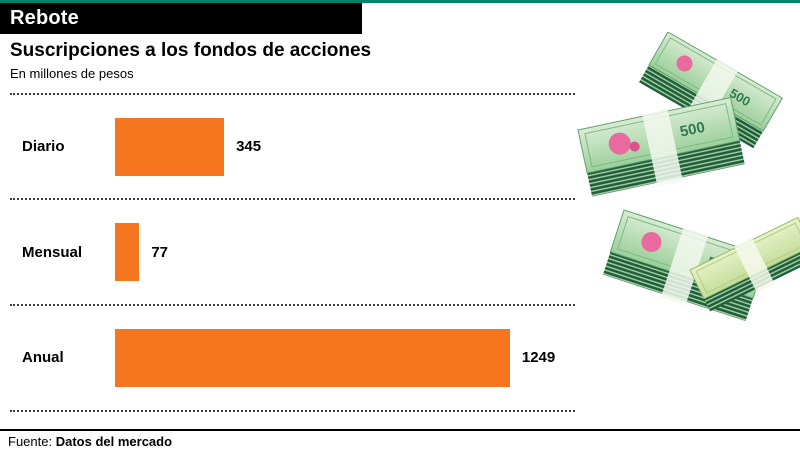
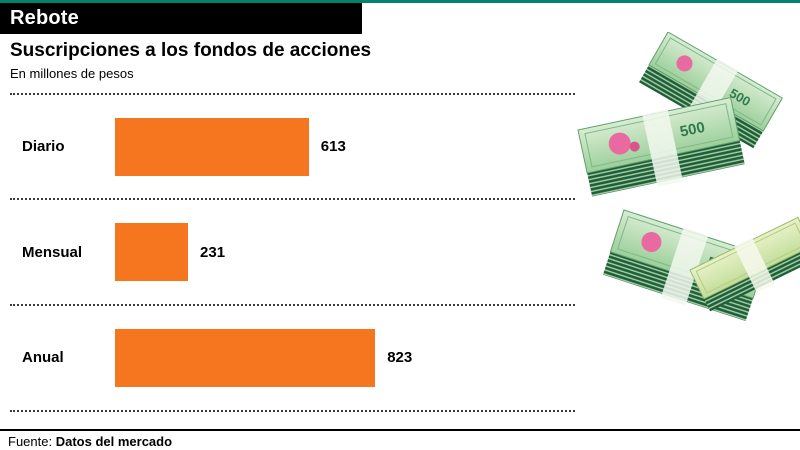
Diario: 345 -> 613
Mensual: 77 -> 231
Anual: 1249 -> 823
